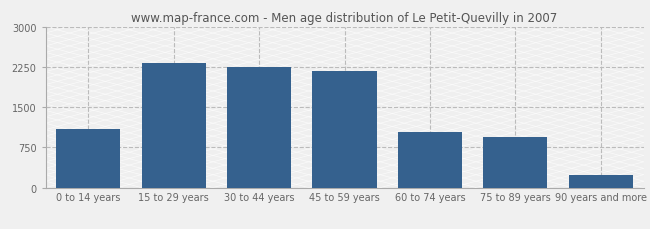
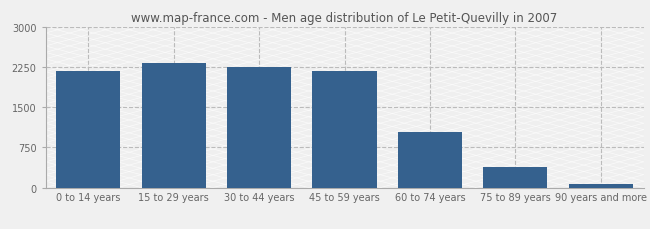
0 to 14 years: 1100 -> 2180
75 to 89 years: 940 -> 390
90 years and more: 240 -> 60
